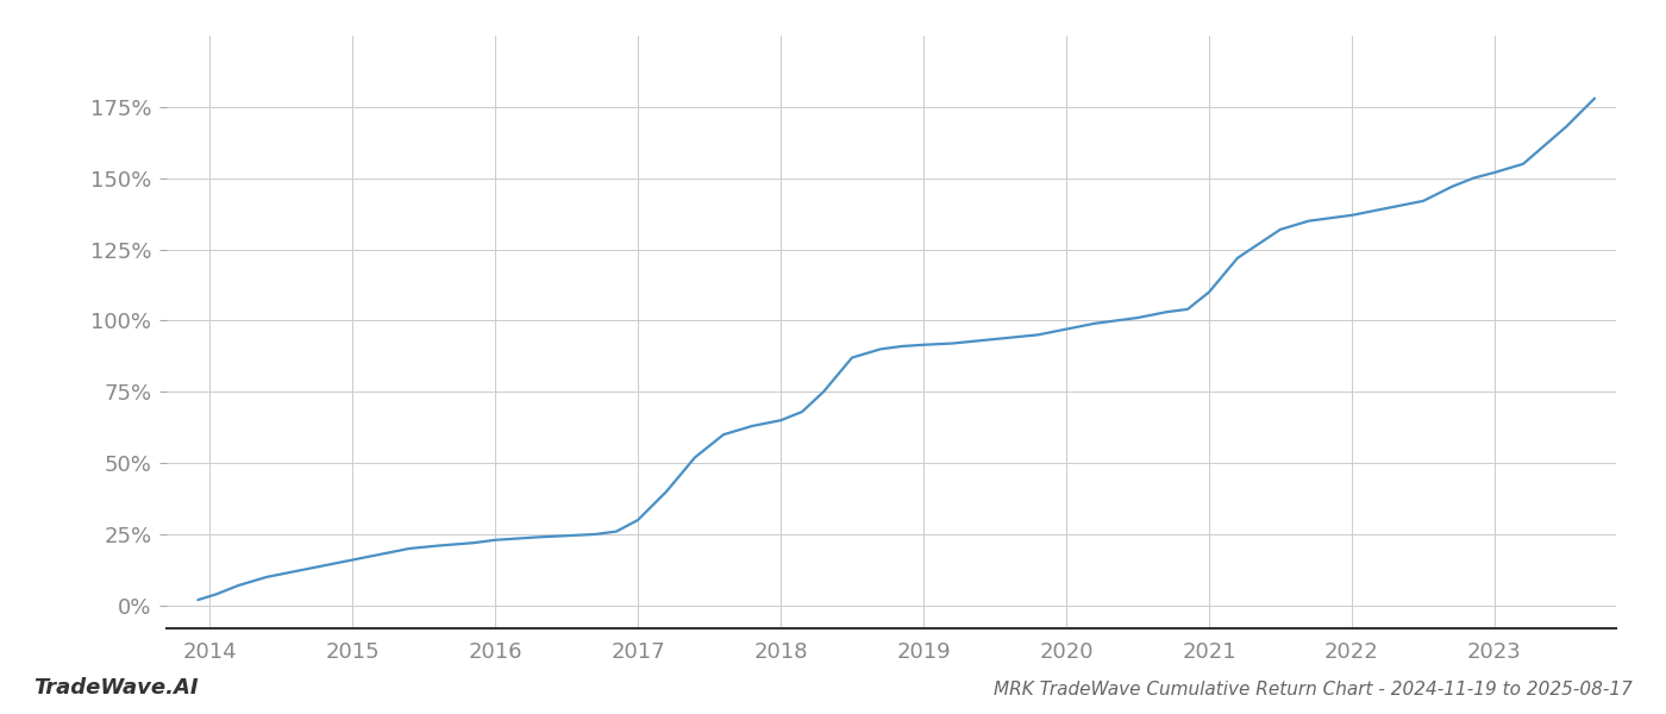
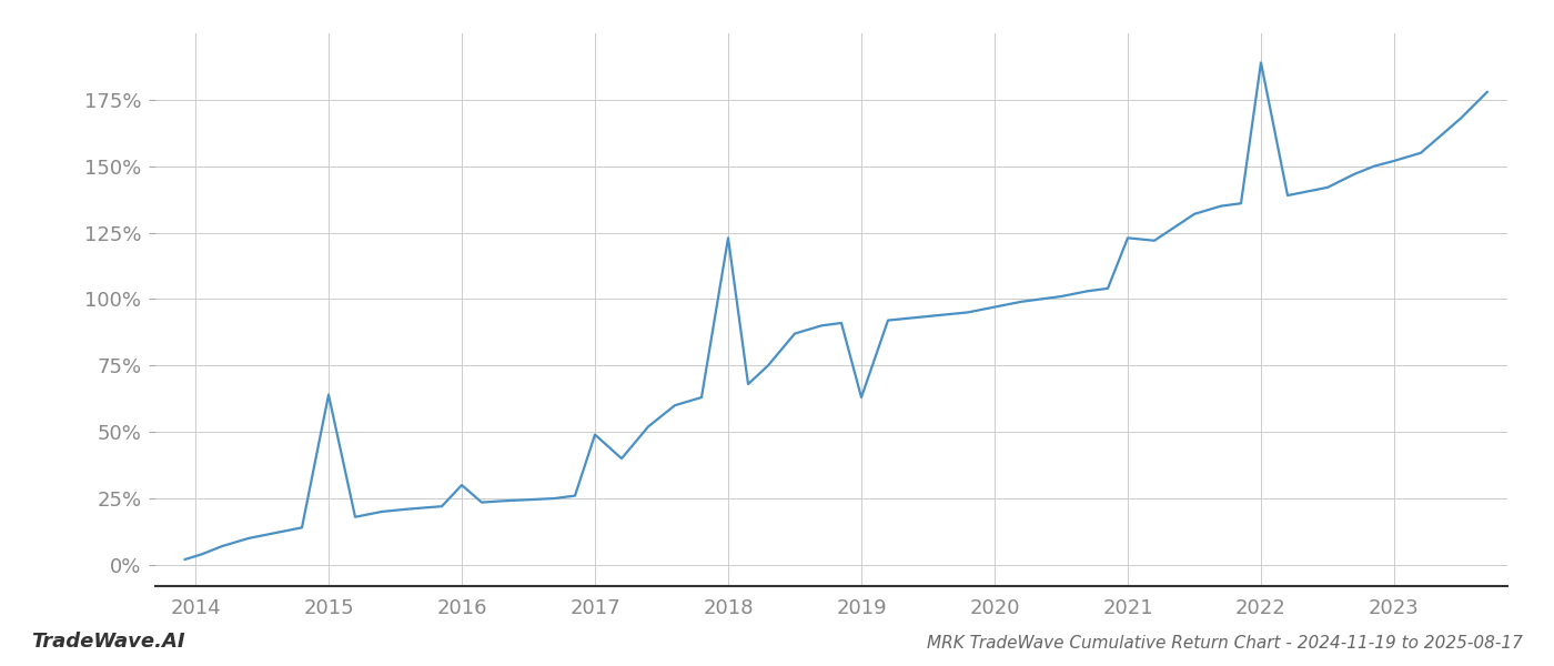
2015: 16.0% -> 64.0%
2016: 23.0% -> 30.0%
2017: 30.0% -> 49.0%
2018: 65.0% -> 123.0%
2019: 91.5% -> 63.0%
2021: 110.0% -> 123.0%
2022: 137.0% -> 189.0%
